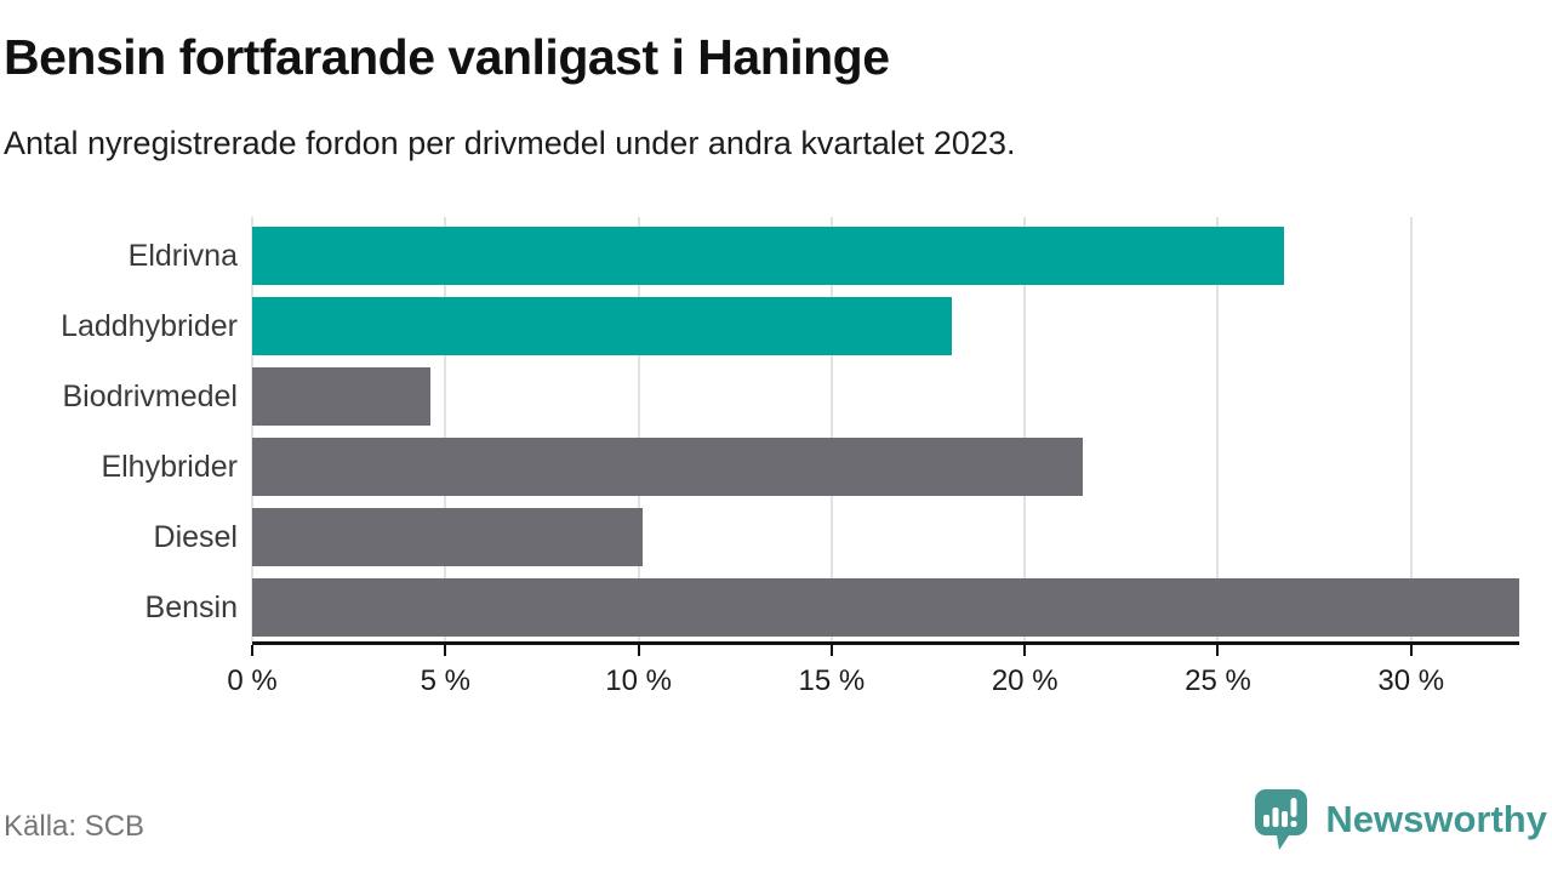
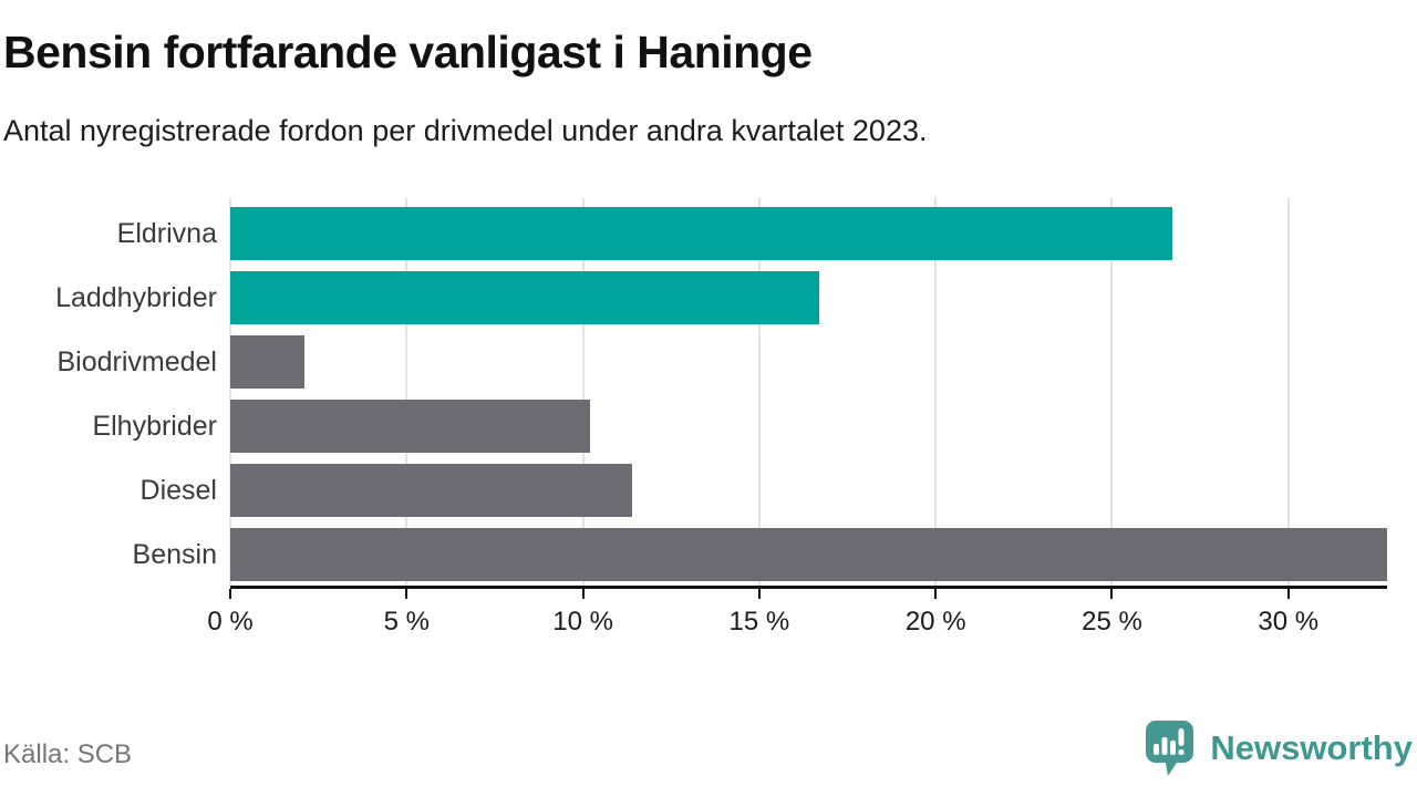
Laddhybrider: 18.1% -> 16.7%
Biodrivmedel: 4.6% -> 2.1%
Elhybrider: 21.5% -> 10.2%
Diesel: 10.1% -> 11.4%
